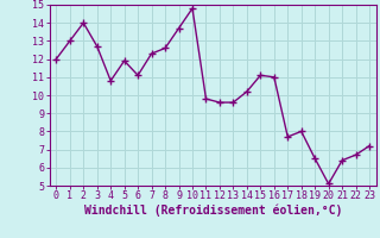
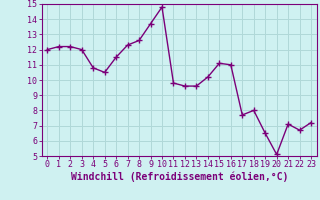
1: 13.0 -> 12.2
2: 14.0 -> 12.2
3: 12.7 -> 12.0
5: 11.9 -> 10.5
6: 11.1 -> 11.5
21: 6.4 -> 7.1
